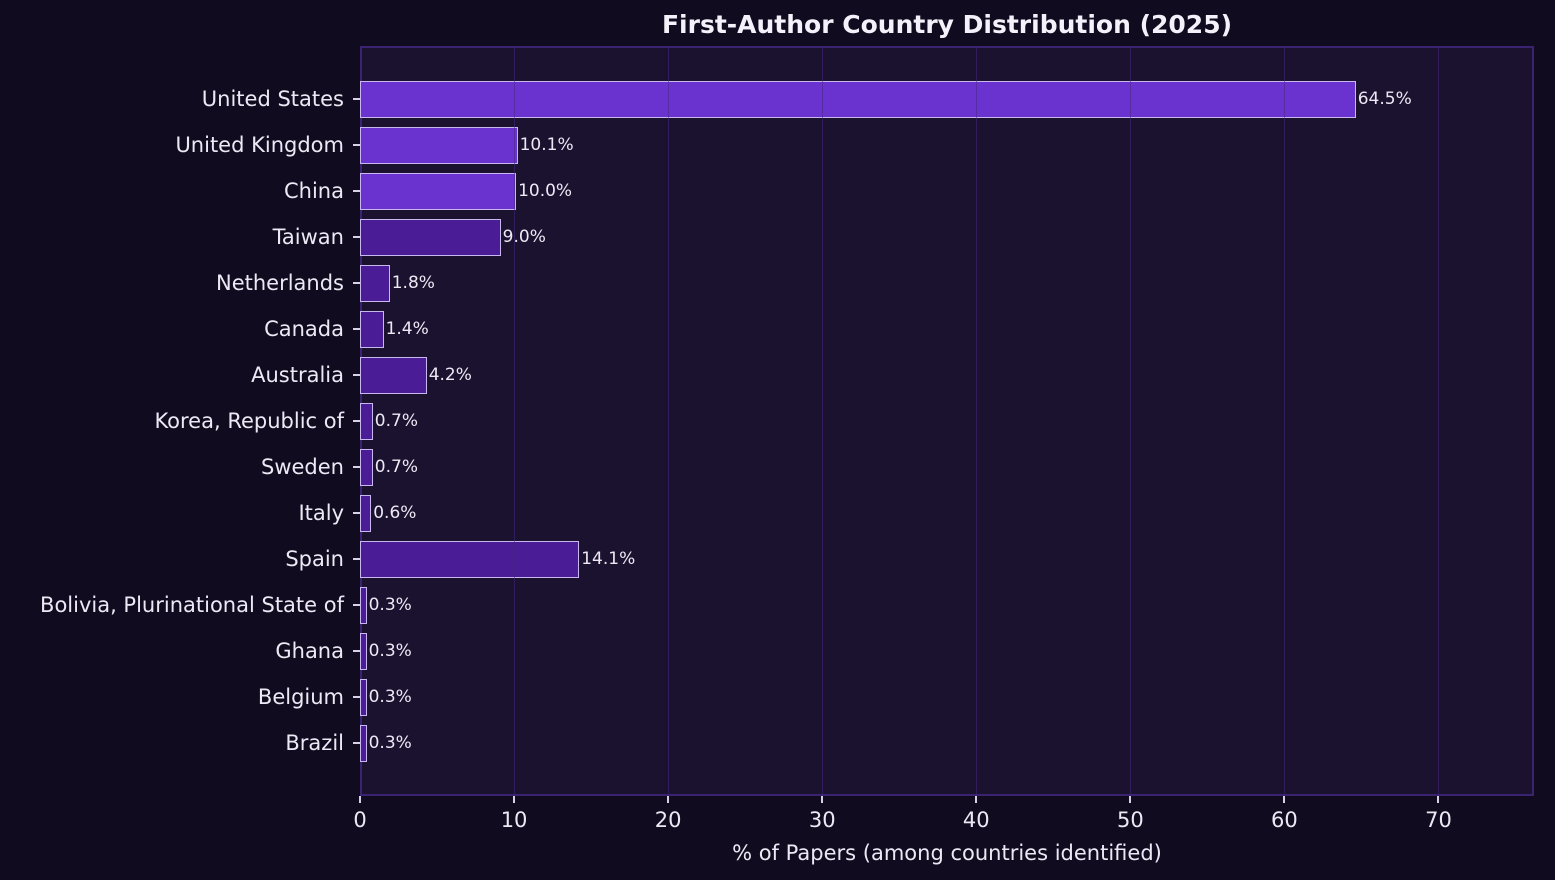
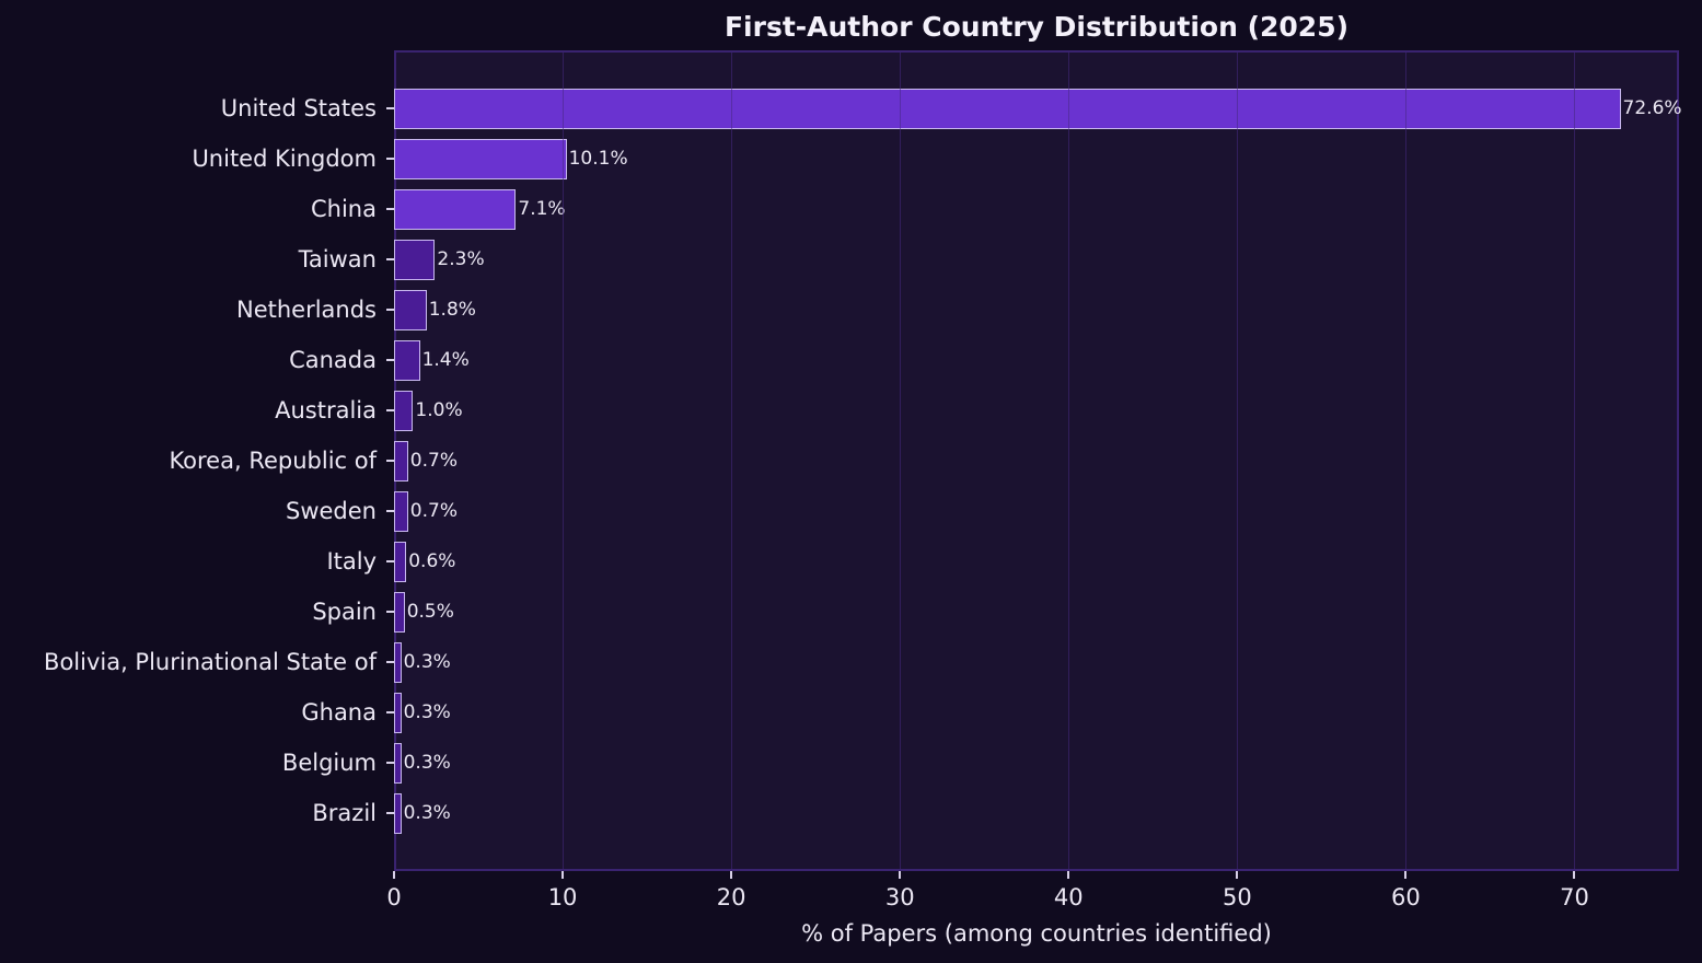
United States: 64.5% -> 72.6%
China: 10.0% -> 7.1%
Taiwan: 9.0% -> 2.3%
Australia: 4.2% -> 1.0%
Spain: 14.1% -> 0.5%
